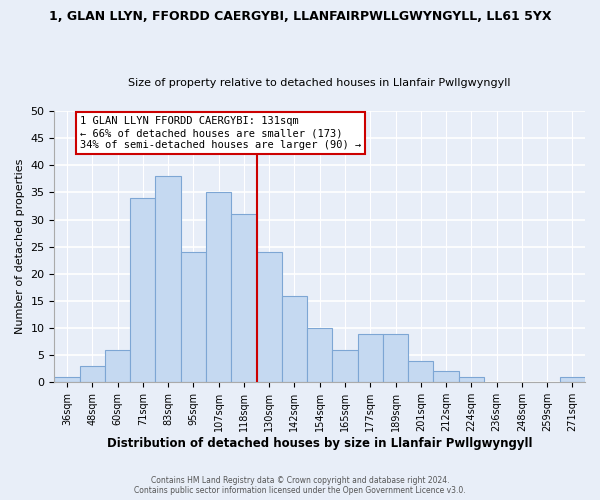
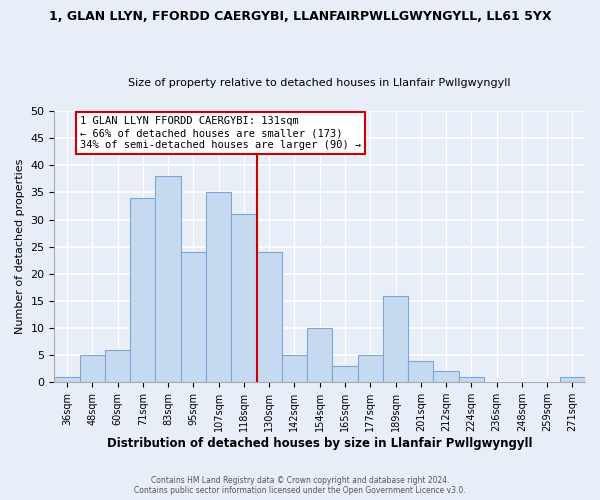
48sqm: 3 -> 5
142sqm: 16 -> 5
165sqm: 6 -> 3
177sqm: 9 -> 5
189sqm: 9 -> 16
